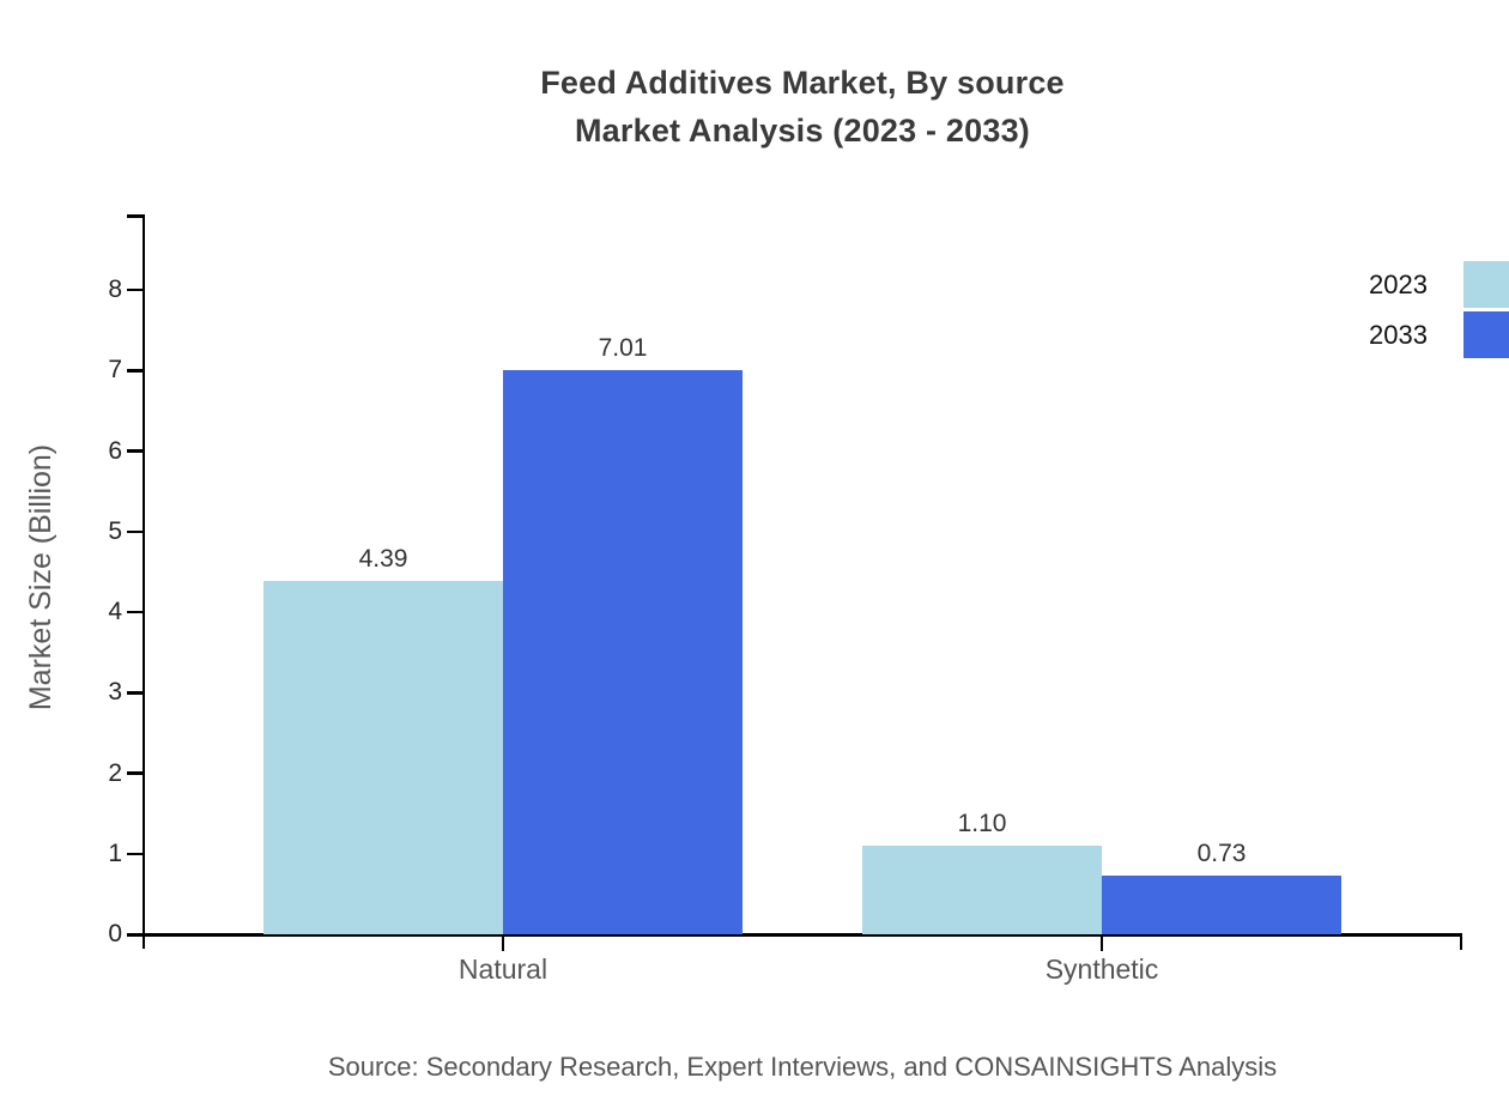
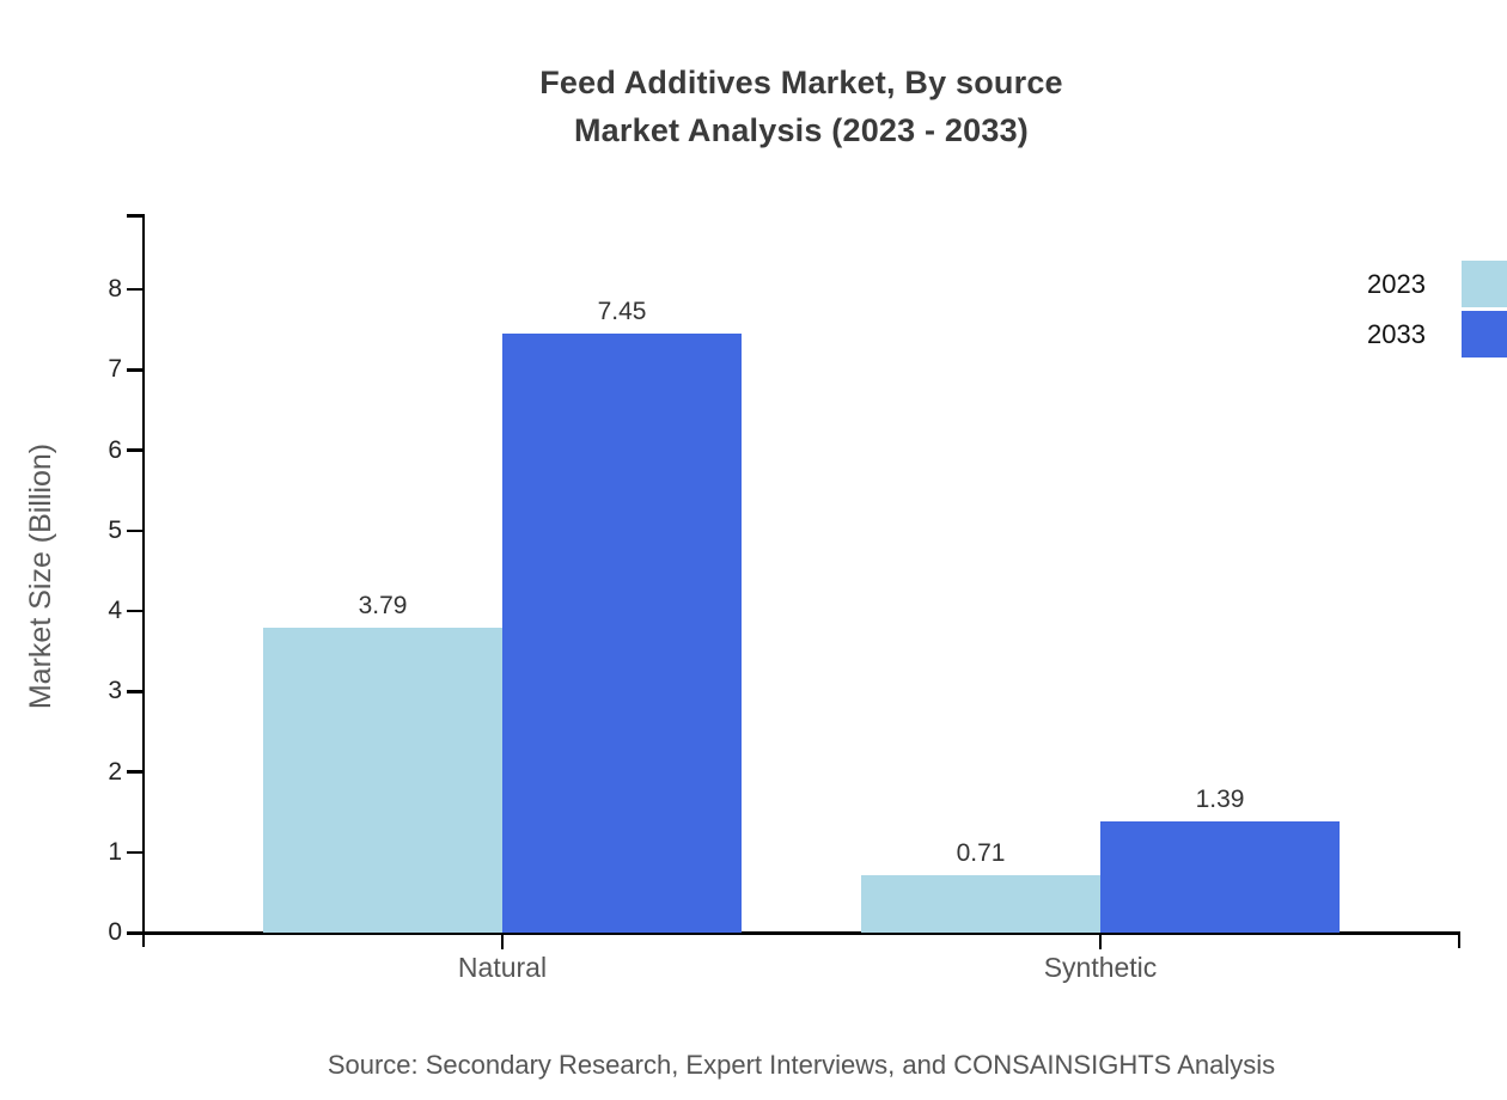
2023/Natural: 4.39 -> 3.79
2033/Natural: 7.01 -> 7.45
2023/Synthetic: 1.10 -> 0.71
2033/Synthetic: 0.73 -> 1.39
